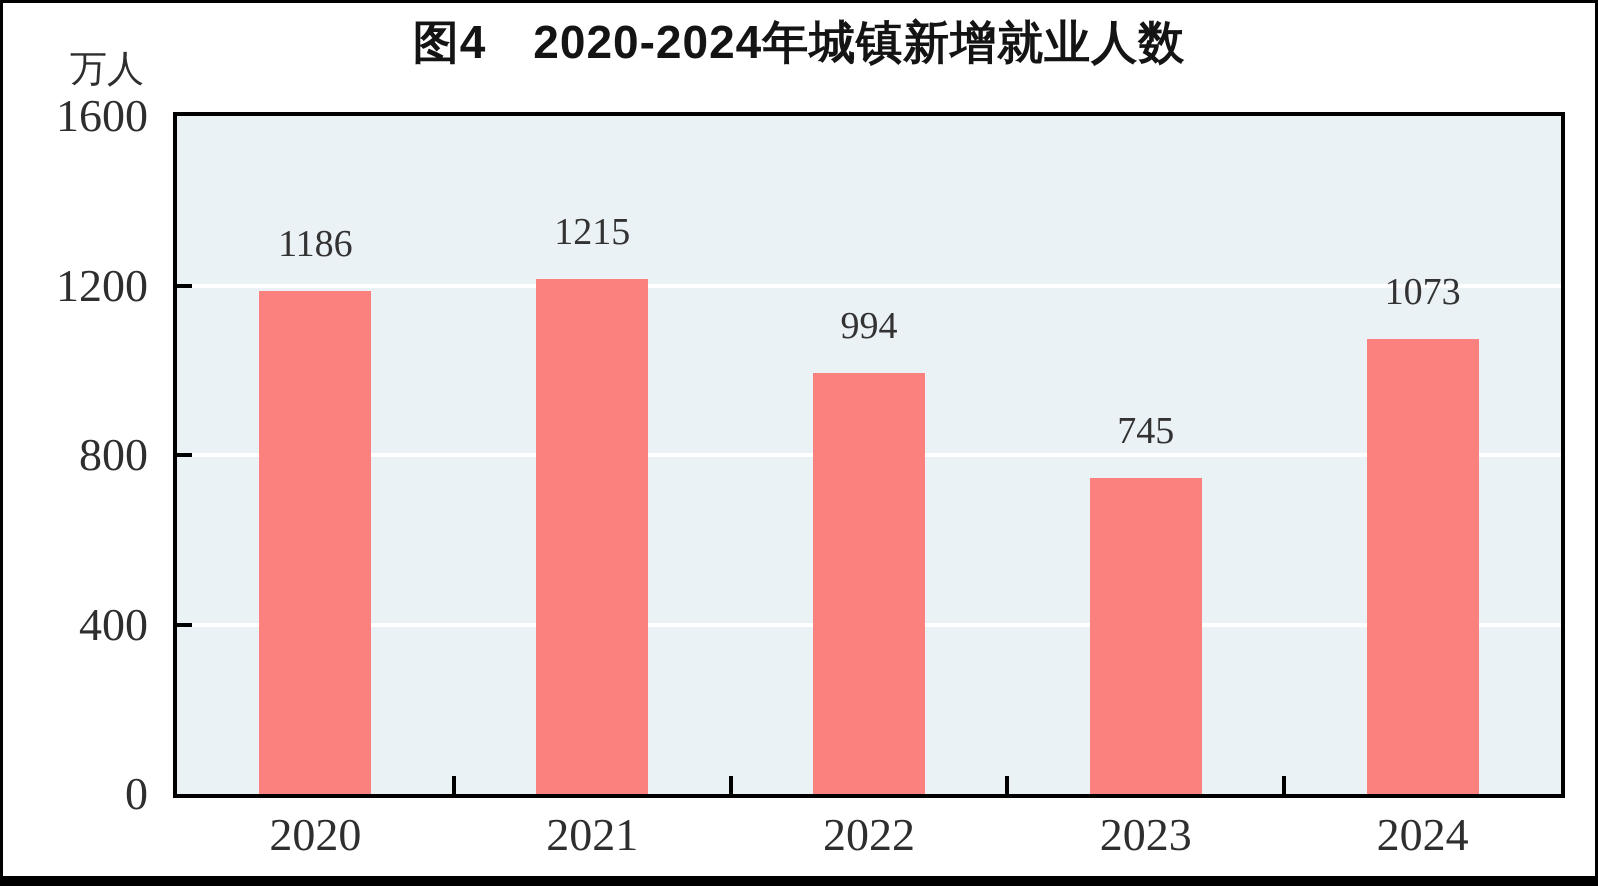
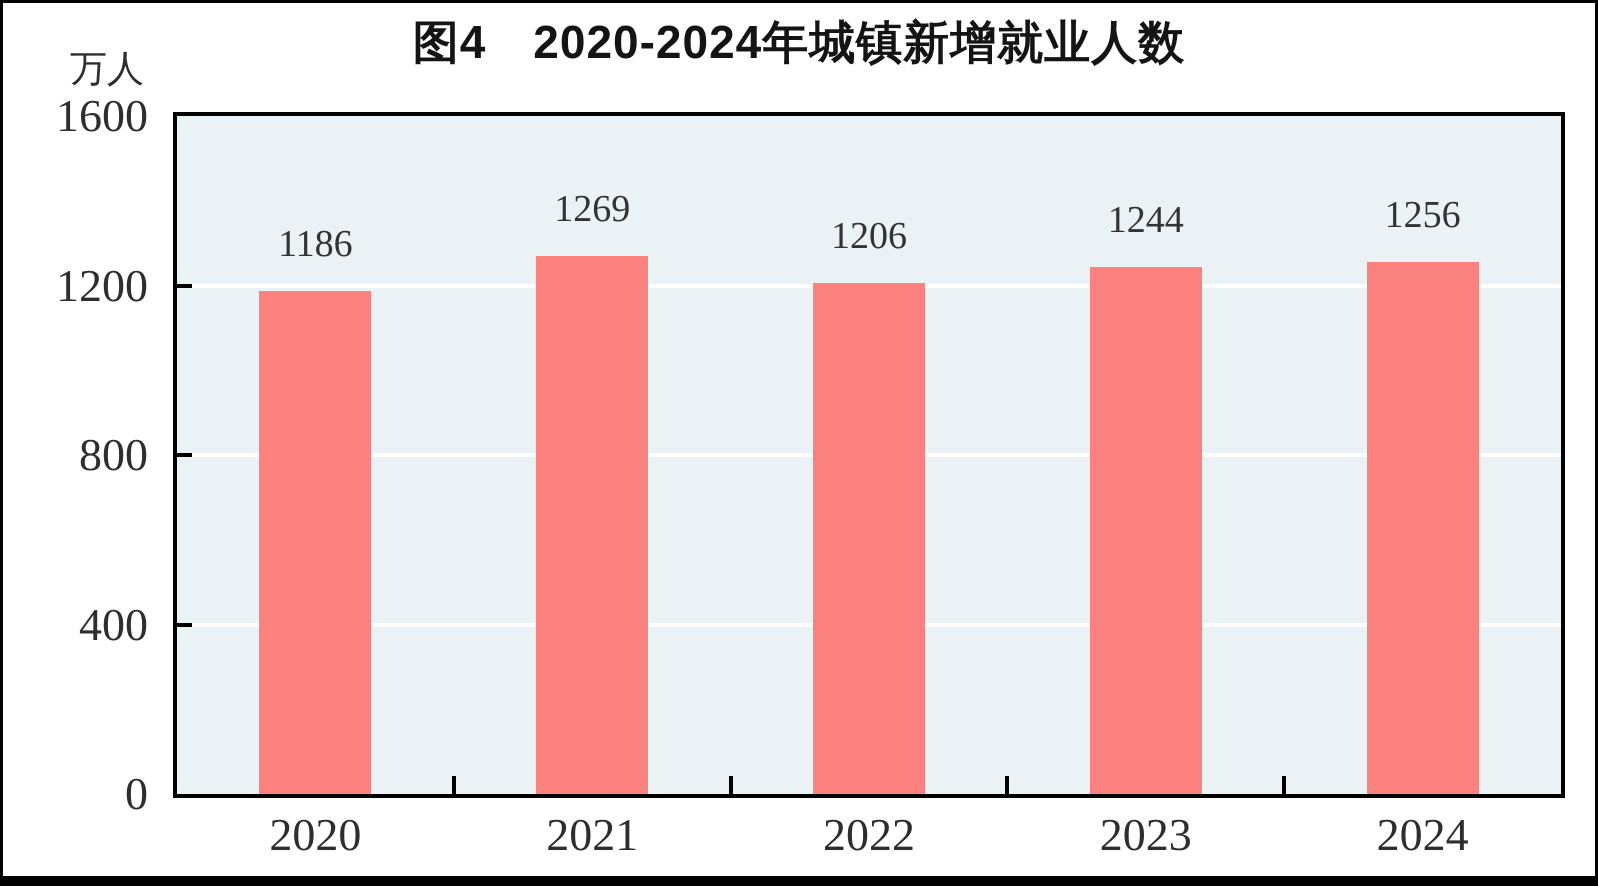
2021: 1215 -> 1269
2022: 994 -> 1206
2023: 745 -> 1244
2024: 1073 -> 1256
